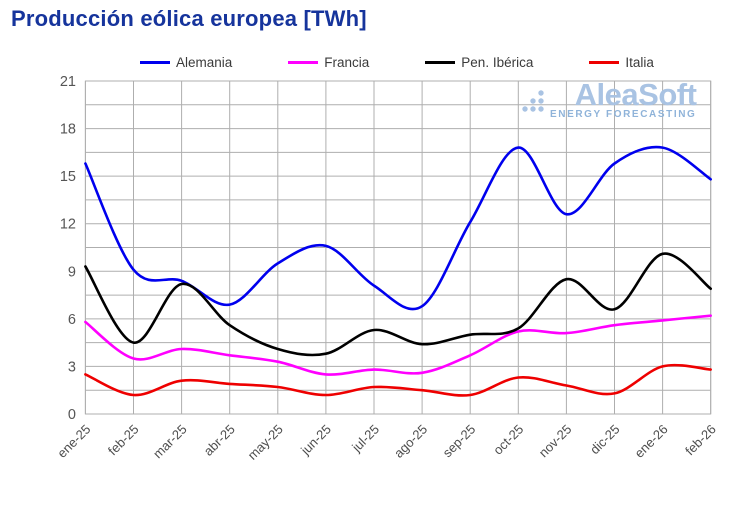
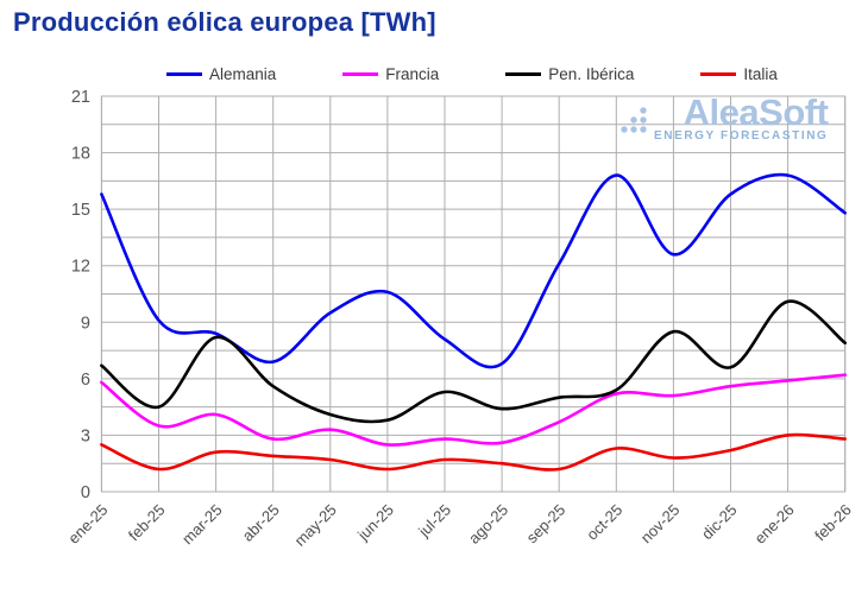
Pen. Ibérica/ene-25: 9.3 -> 6.7
Francia/abr-25: 3.7 -> 2.8
Italia/dic-25: 1.3 -> 2.2
